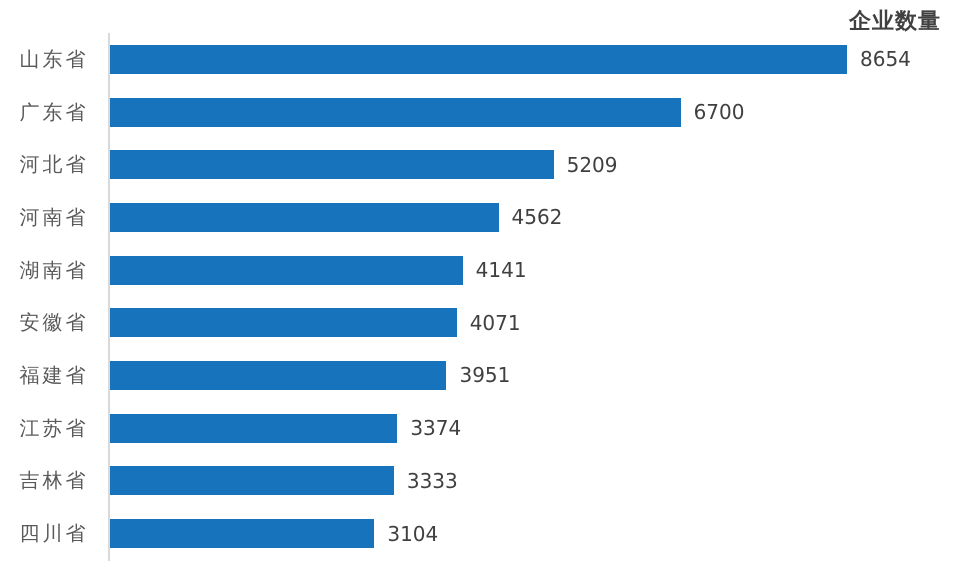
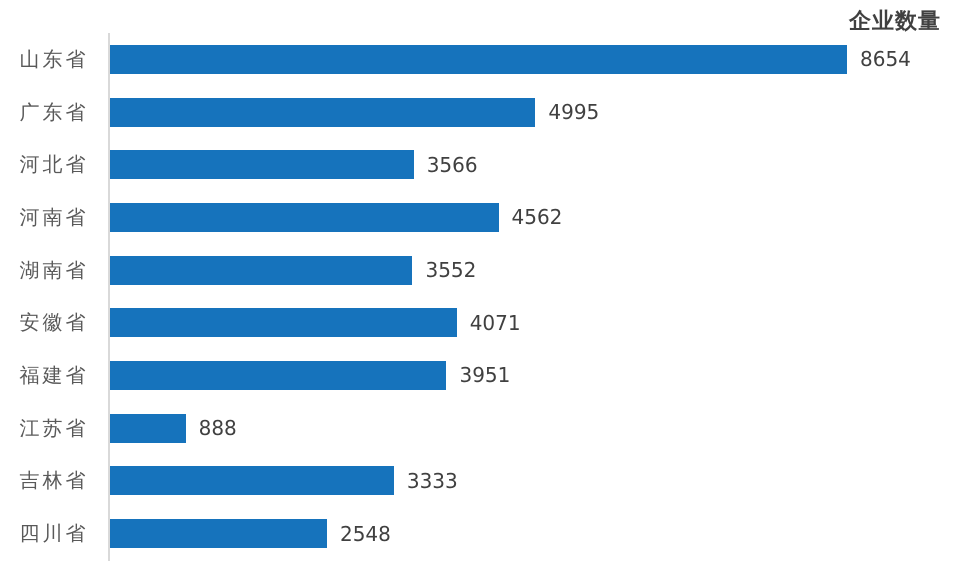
广东省: 6700 -> 4995
河北省: 5209 -> 3566
湖南省: 4141 -> 3552
江苏省: 3374 -> 888
四川省: 3104 -> 2548
